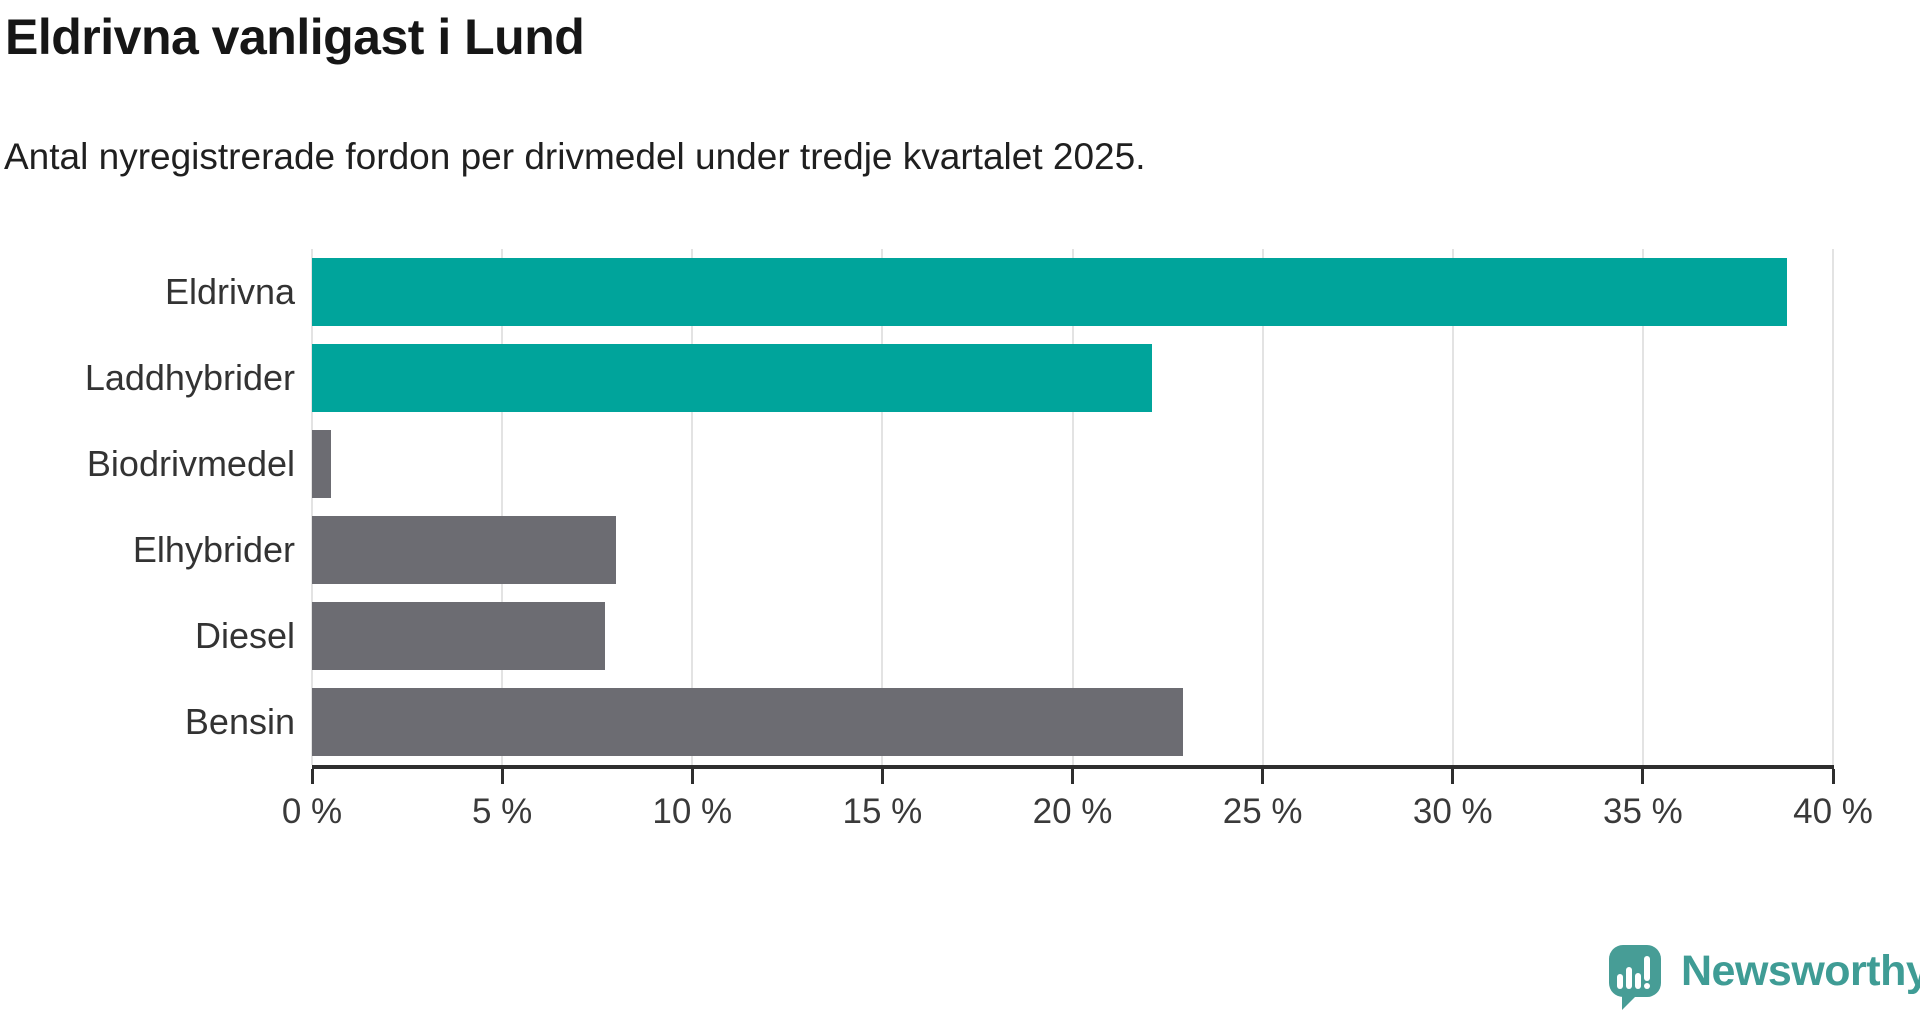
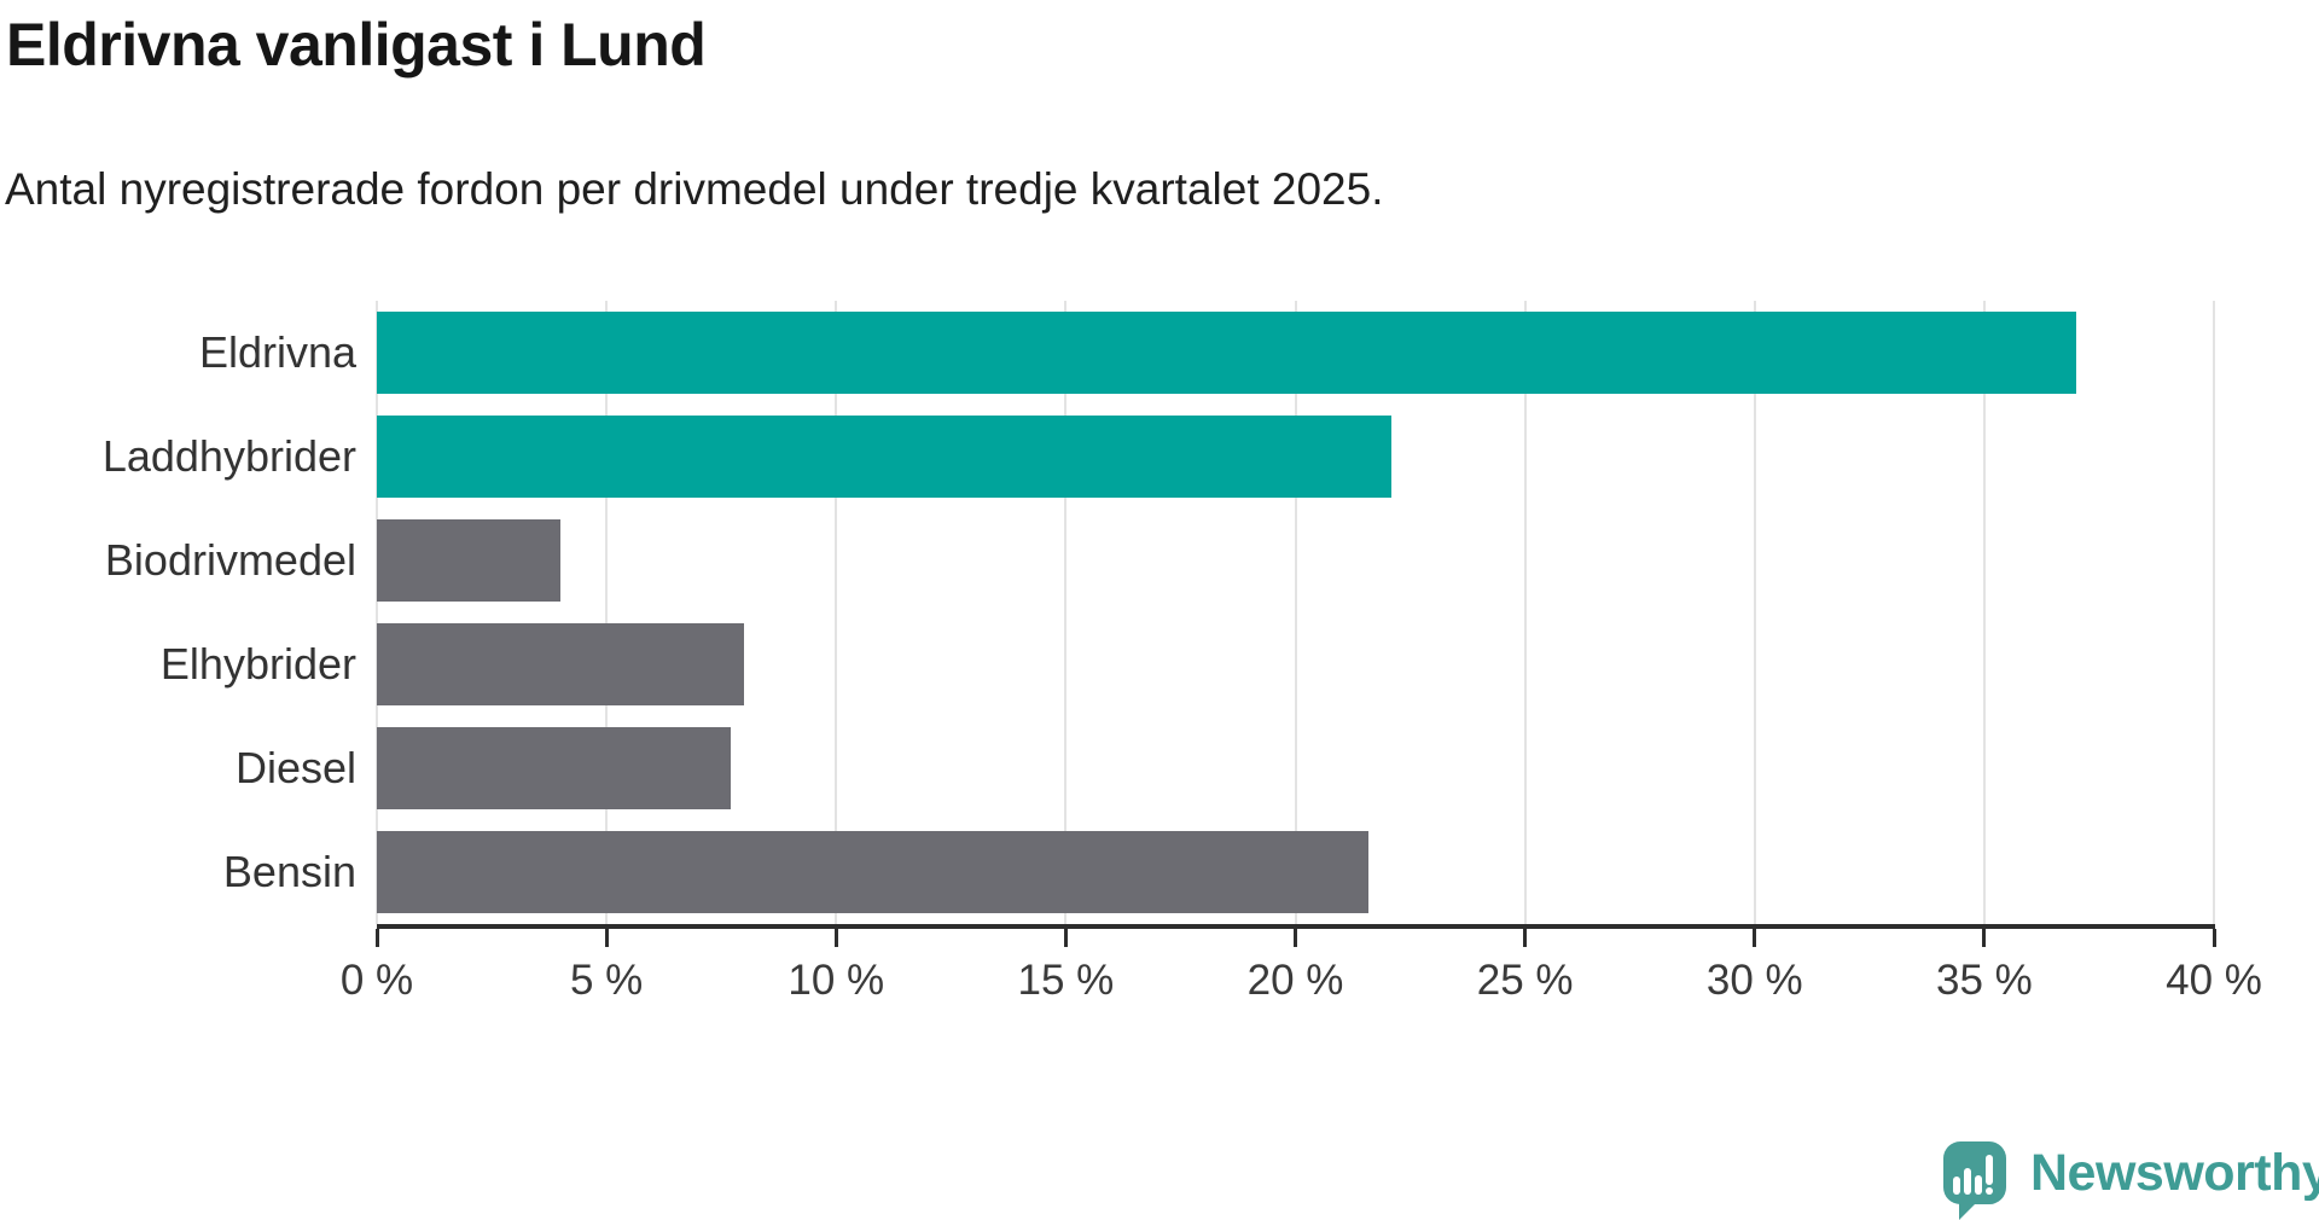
Eldrivna: 38.8% -> 37.0%
Biodrivmedel: 0.5% -> 4.0%
Bensin: 22.9% -> 21.6%
